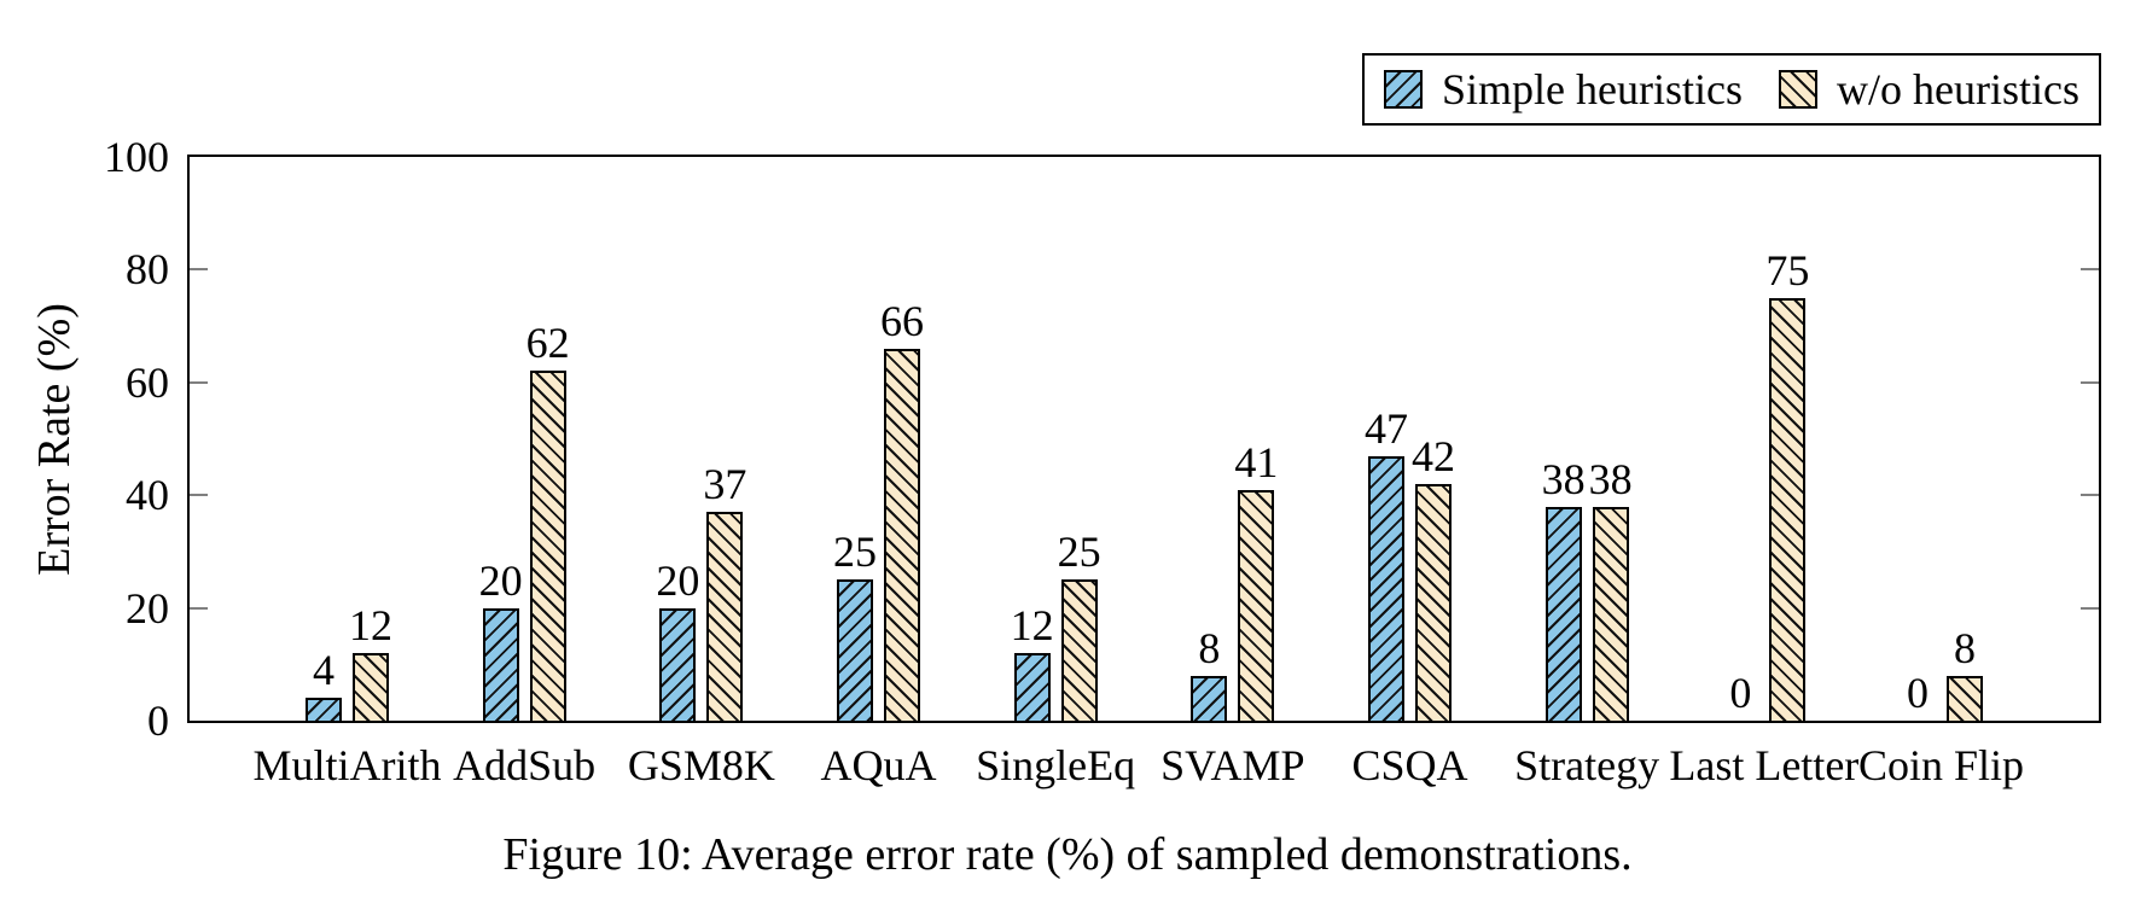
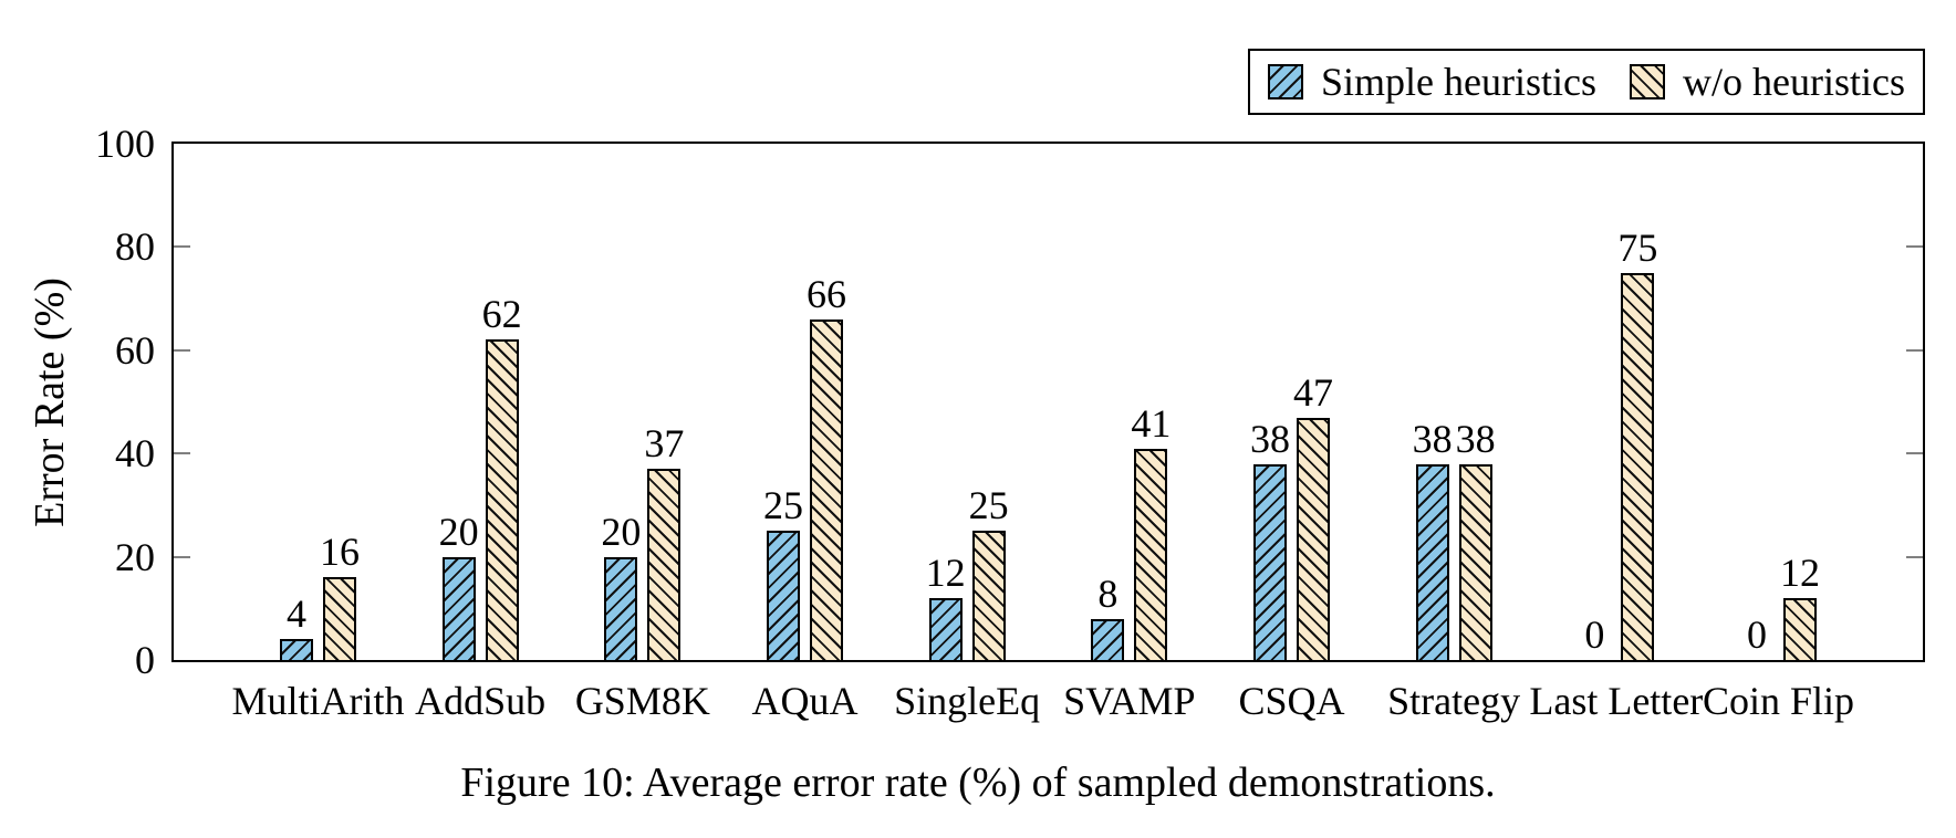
w/o heuristics/MultiArith: 12 -> 16
Simple heuristics/CSQA: 47 -> 38
w/o heuristics/CSQA: 42 -> 47
w/o heuristics/Coin Flip: 8 -> 12
